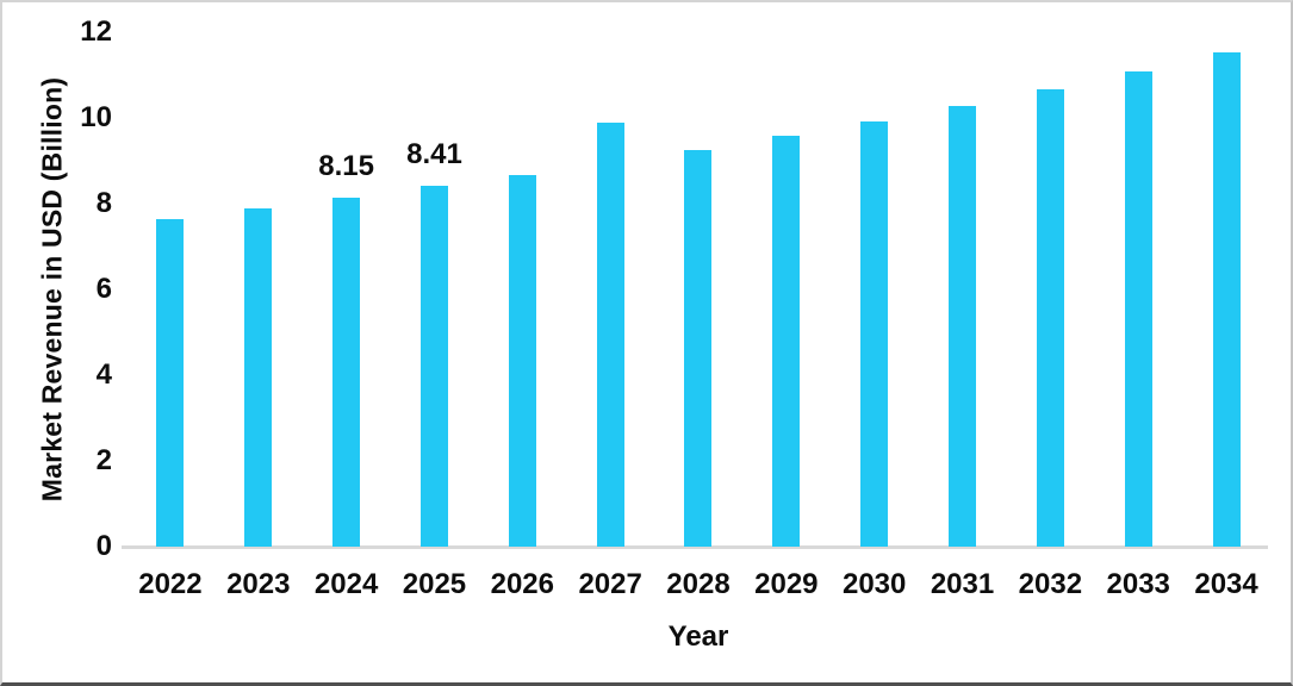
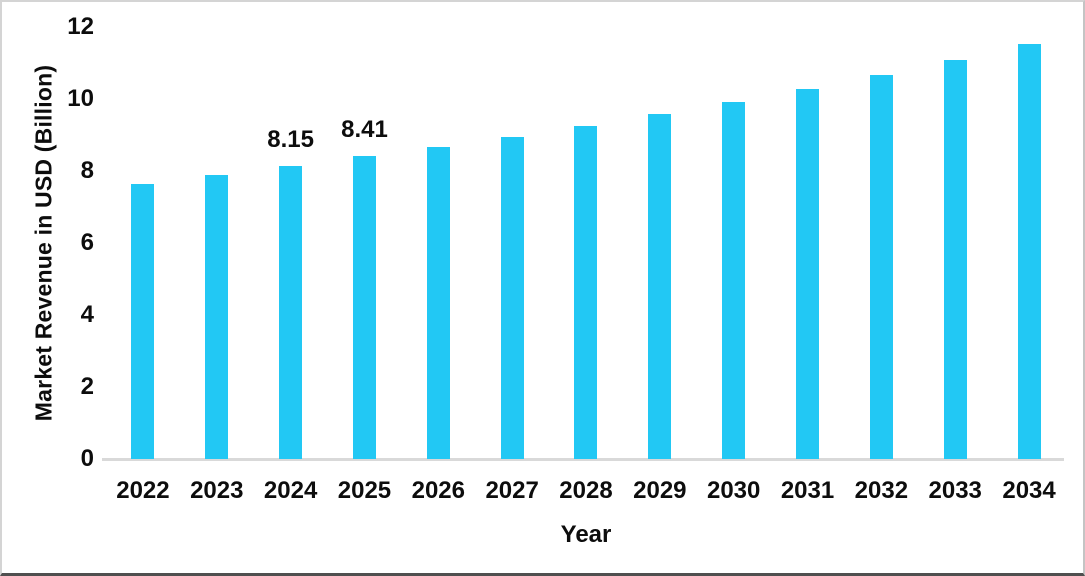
2027: 9.9 -> 8.9
